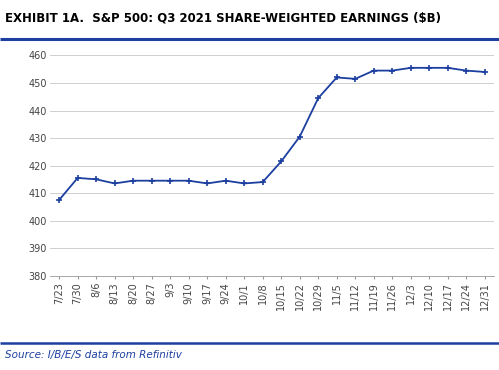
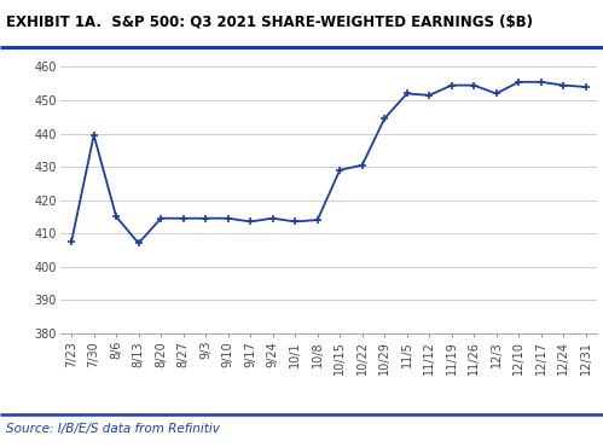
7/30: 415.5 -> 439.5
8/13: 413.5 -> 407.0
10/15: 421.5 -> 429.0
12/3: 455.5 -> 452.0
